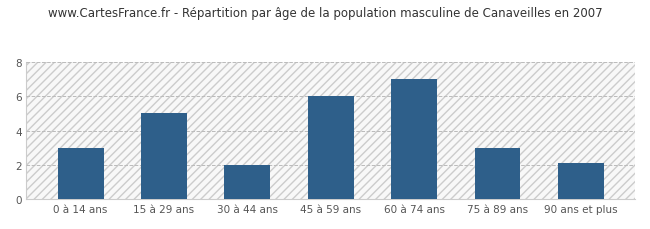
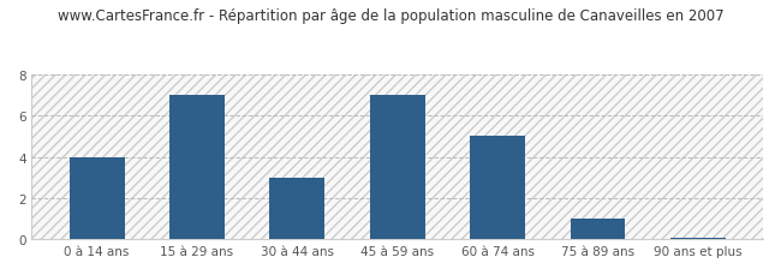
0 à 14 ans: 3.0 -> 4.0
15 à 29 ans: 5.0 -> 7.0
30 à 44 ans: 2.0 -> 3.0
45 à 59 ans: 6.0 -> 7.0
60 à 74 ans: 7.0 -> 5.0
75 à 89 ans: 3.0 -> 1.0
90 ans et plus: 2.1 -> 0.1
